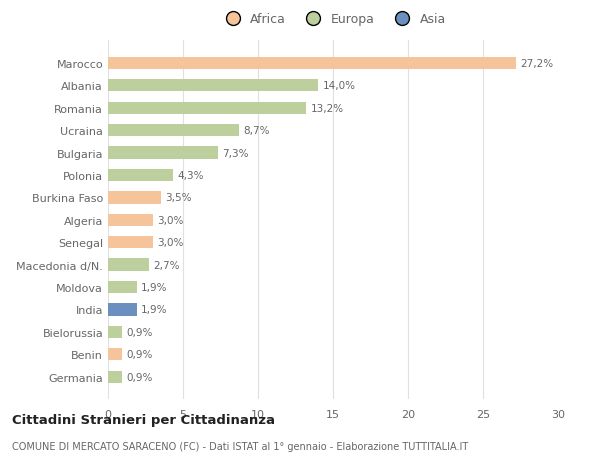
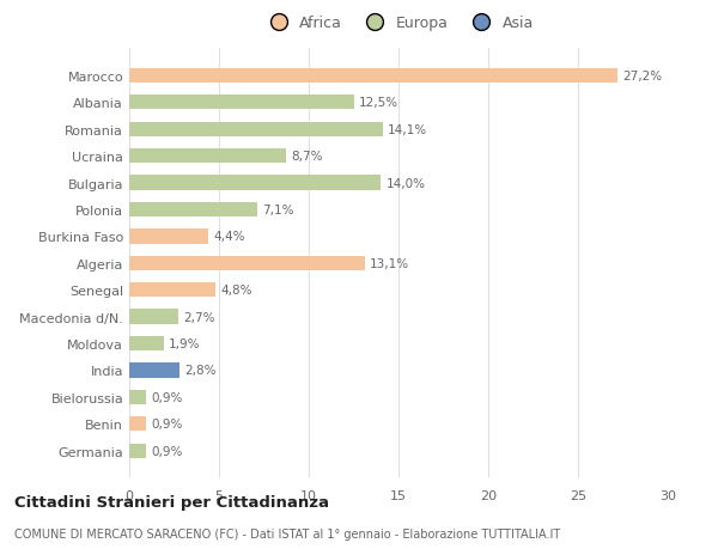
Albania: 14,0% -> 12,5%
Romania: 13,2% -> 14,1%
Bulgaria: 7,3% -> 14,0%
Polonia: 4,3% -> 7,1%
Burkina Faso: 3,5% -> 4,4%
Algeria: 3,0% -> 13,1%
Senegal: 3,0% -> 4,8%
India: 1,9% -> 2,8%
